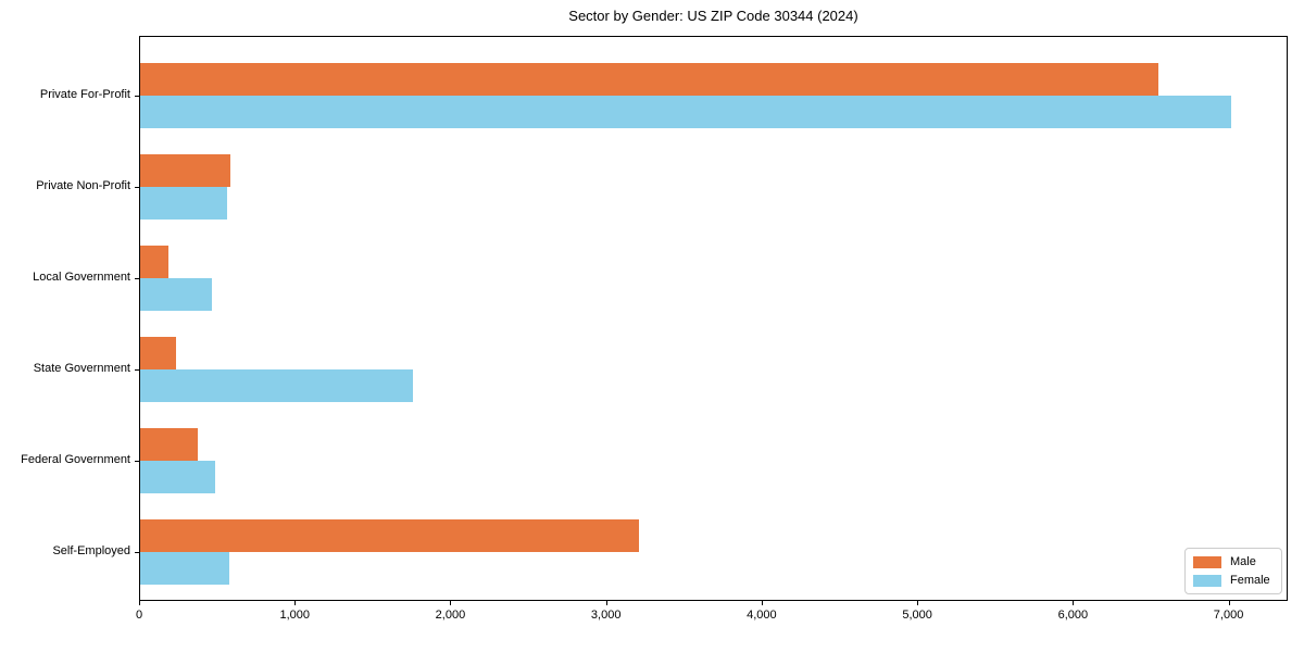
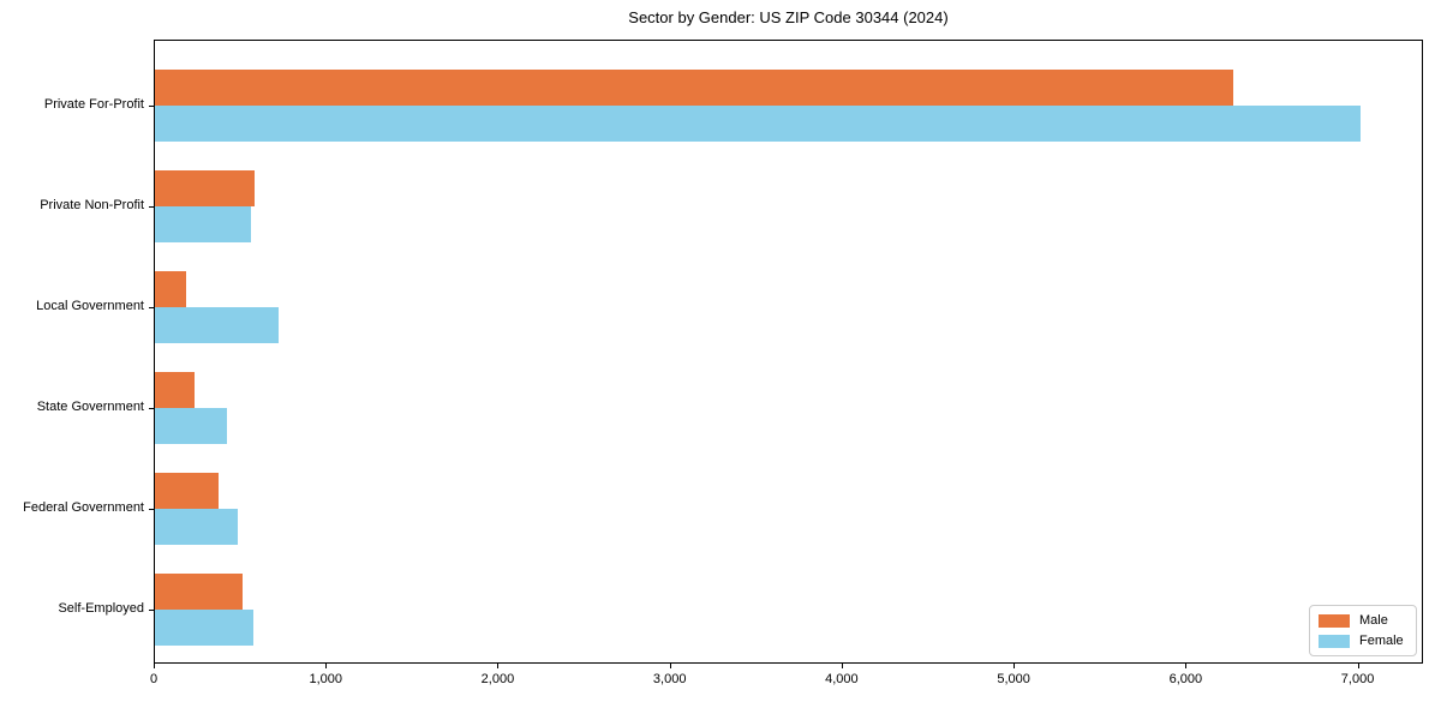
Male/Private For-Profit: 6550 -> 6280
Female/Local Government: 470 -> 720
Female/State Government: 1760 -> 420
Male/Self-Employed: 3210 -> 520
